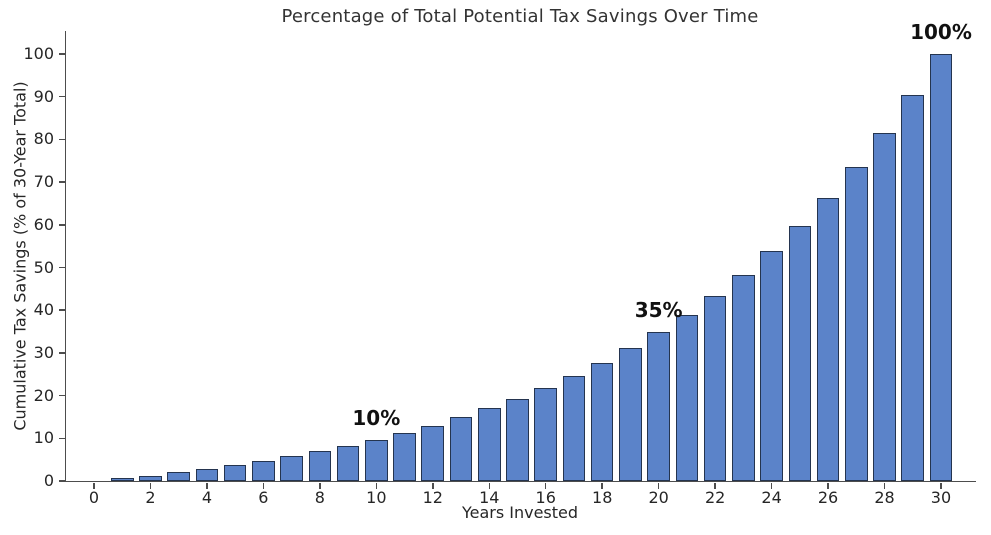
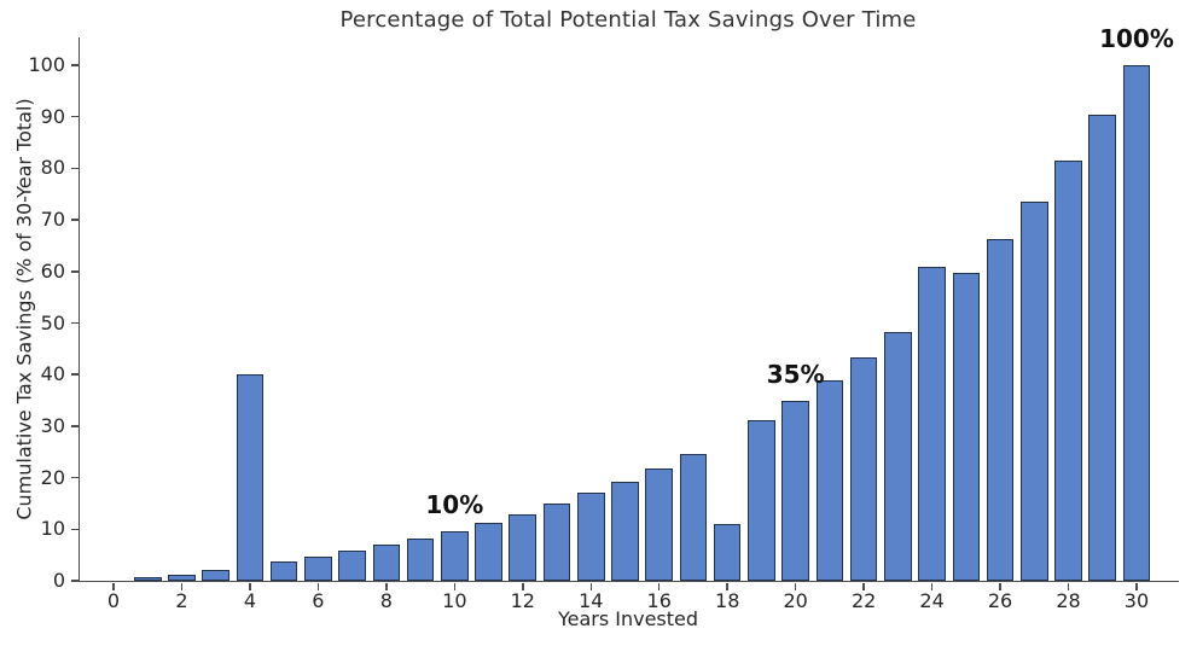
4: 3 -> 40
18: 28 -> 11
24: 54 -> 61
